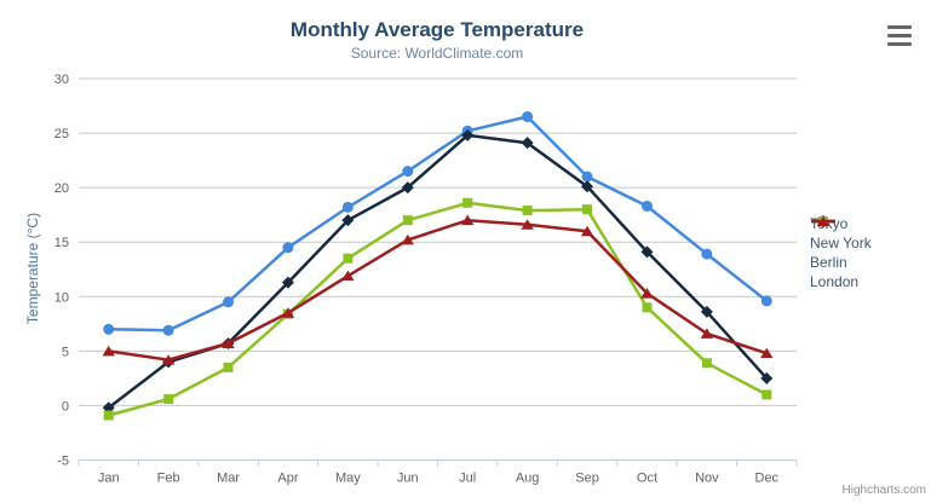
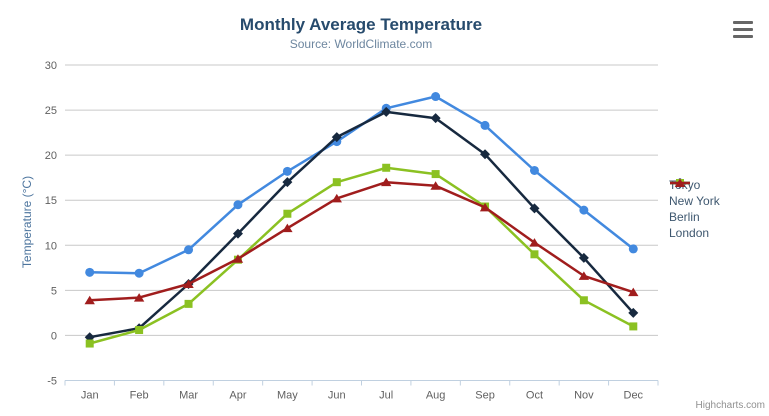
London/Jan: 5 -> 4
New York/Feb: 4 -> 1
New York/Jun: 20 -> 22
Tokyo/Sep: 21 -> 23
Berlin/Sep: 18 -> 14
London/Sep: 16 -> 14
